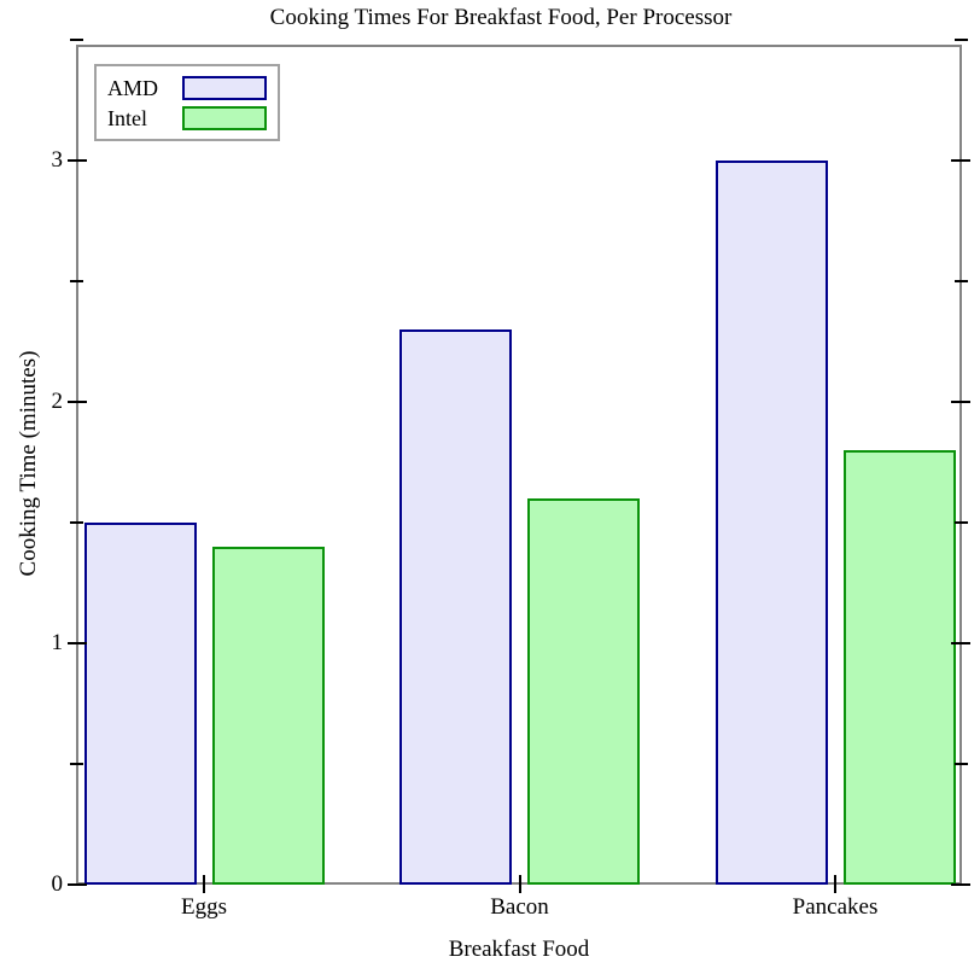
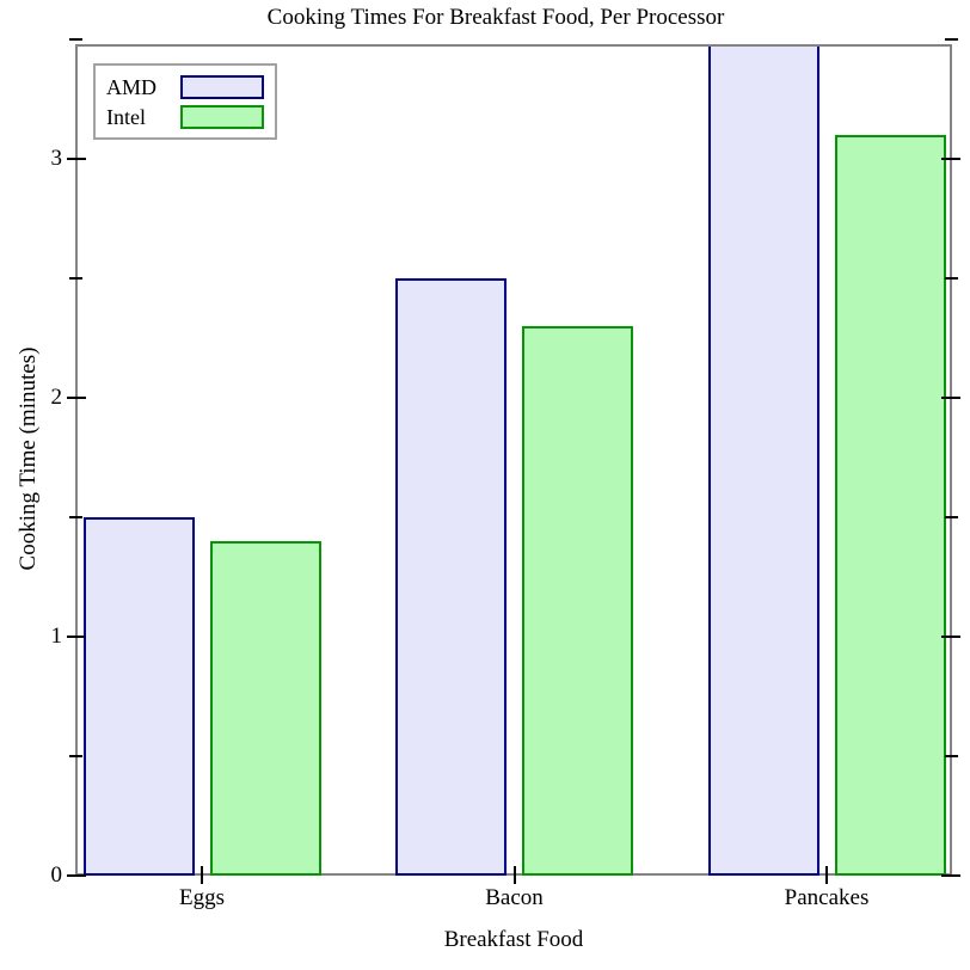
AMD/Bacon: 2.3 -> 2.5
Intel/Bacon: 1.6 -> 2.3
AMD/Pancakes: 3.0 -> 3.5
Intel/Pancakes: 1.8 -> 3.1
